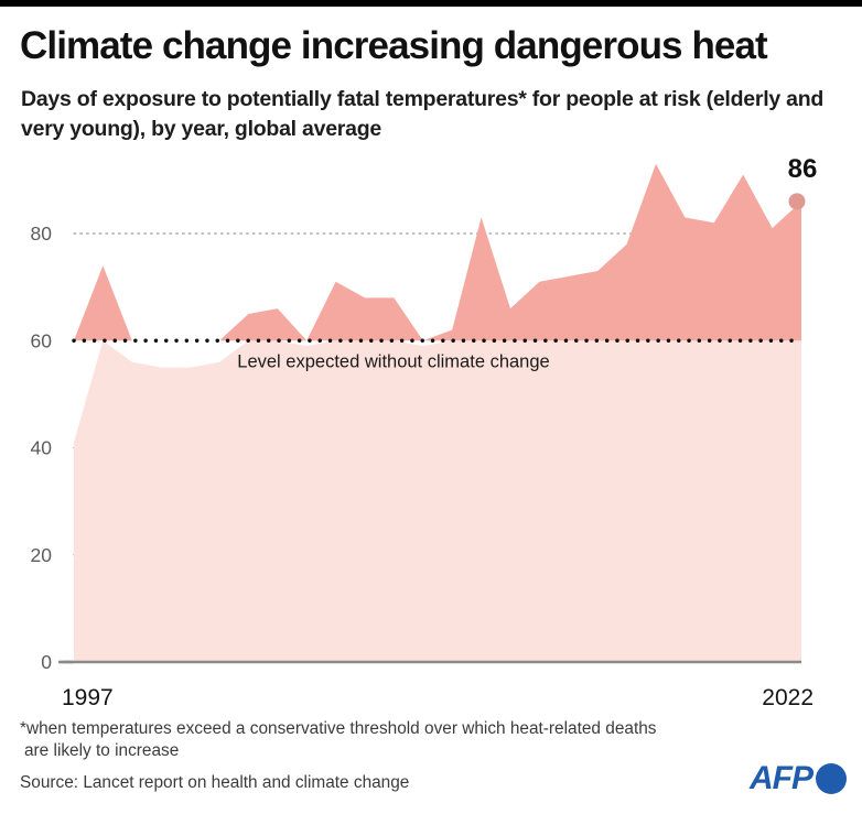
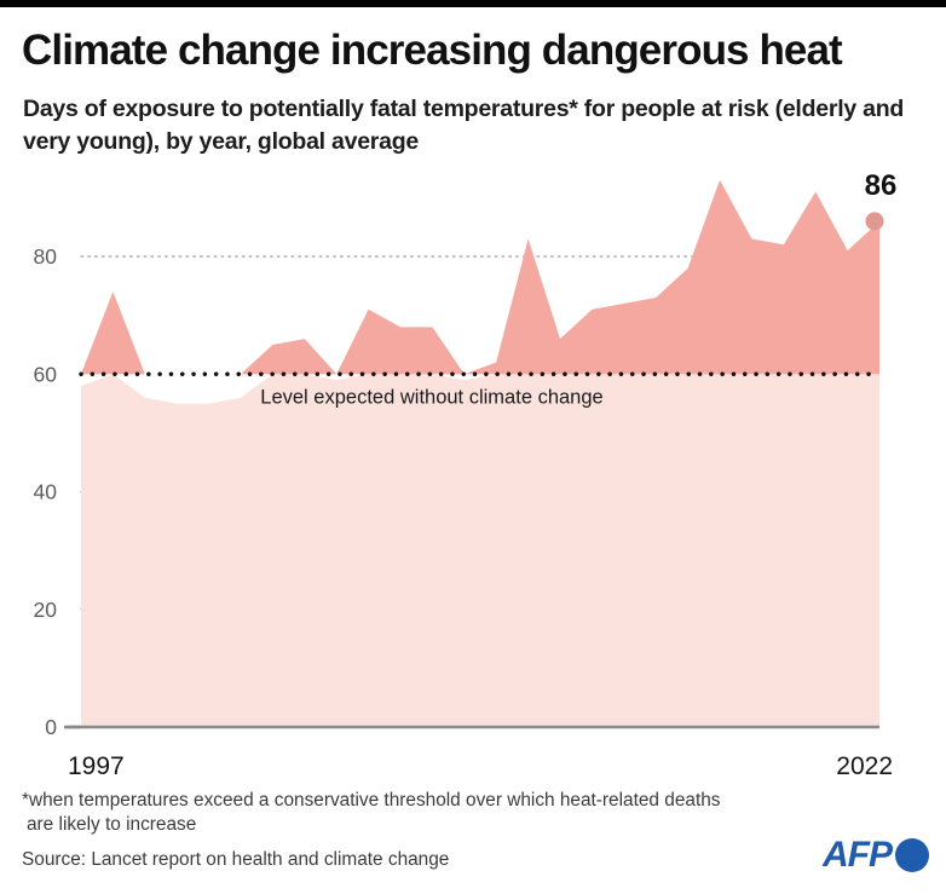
1997: 41 -> 58
